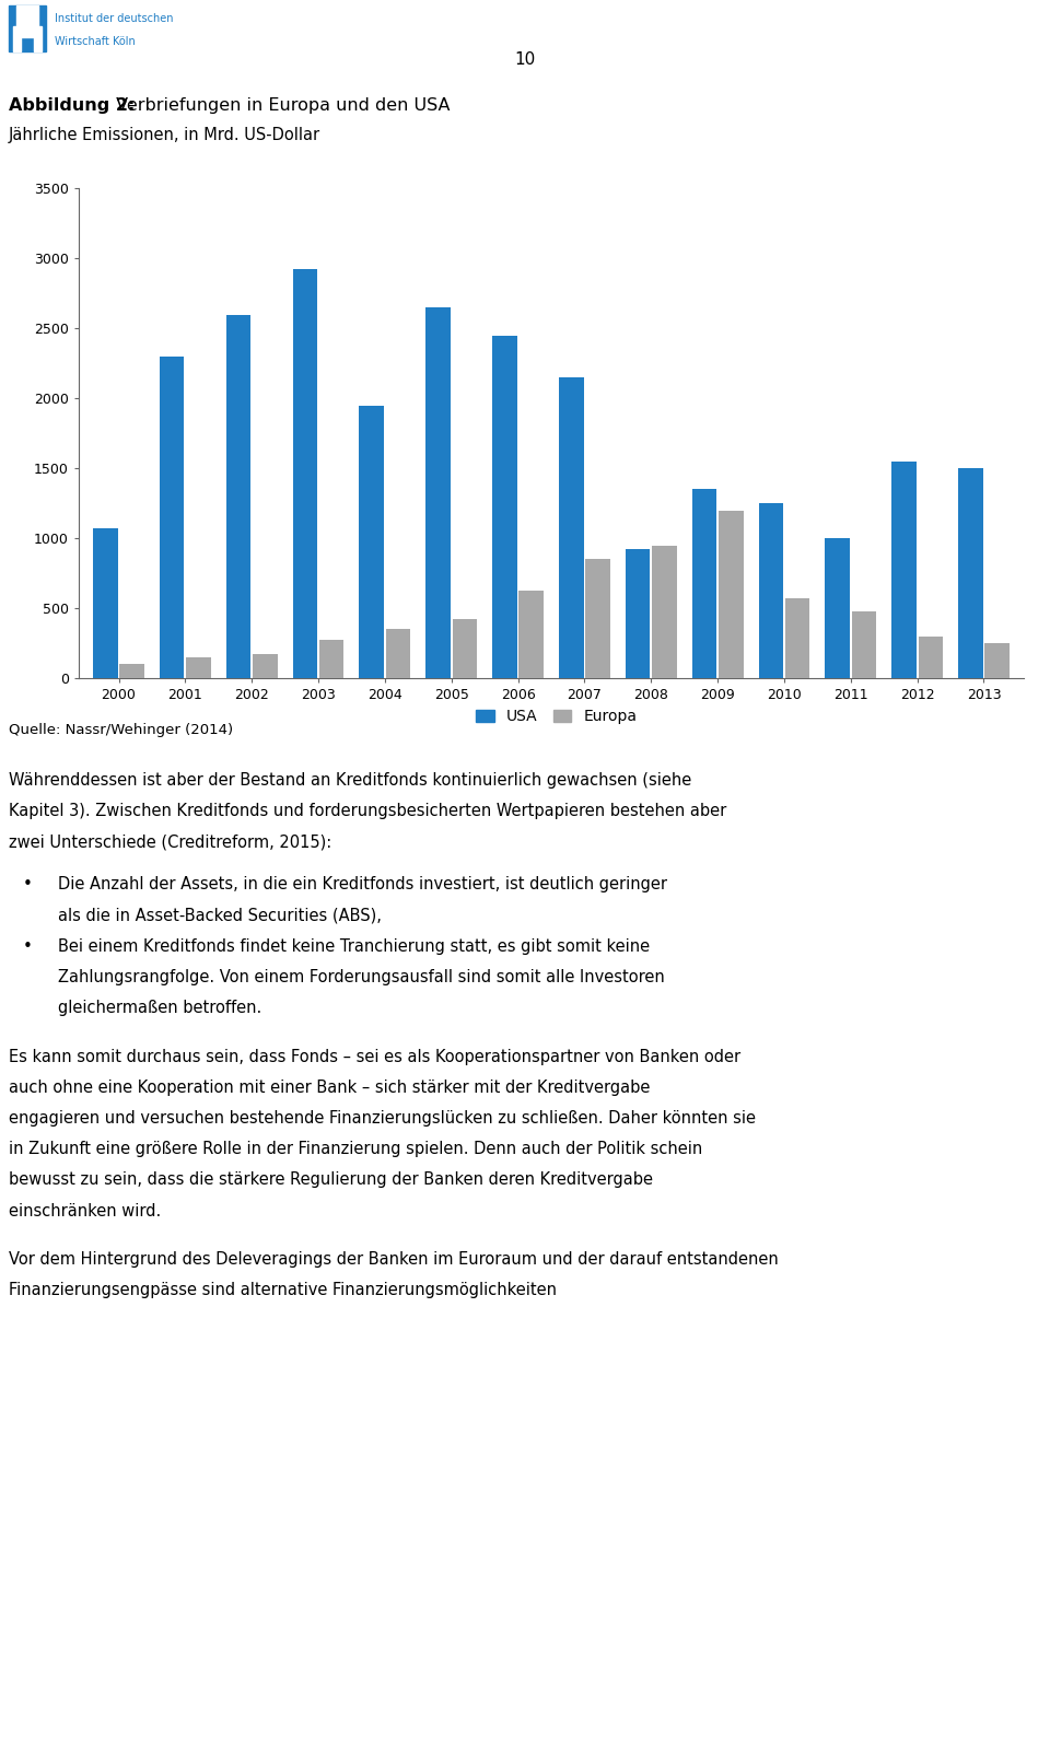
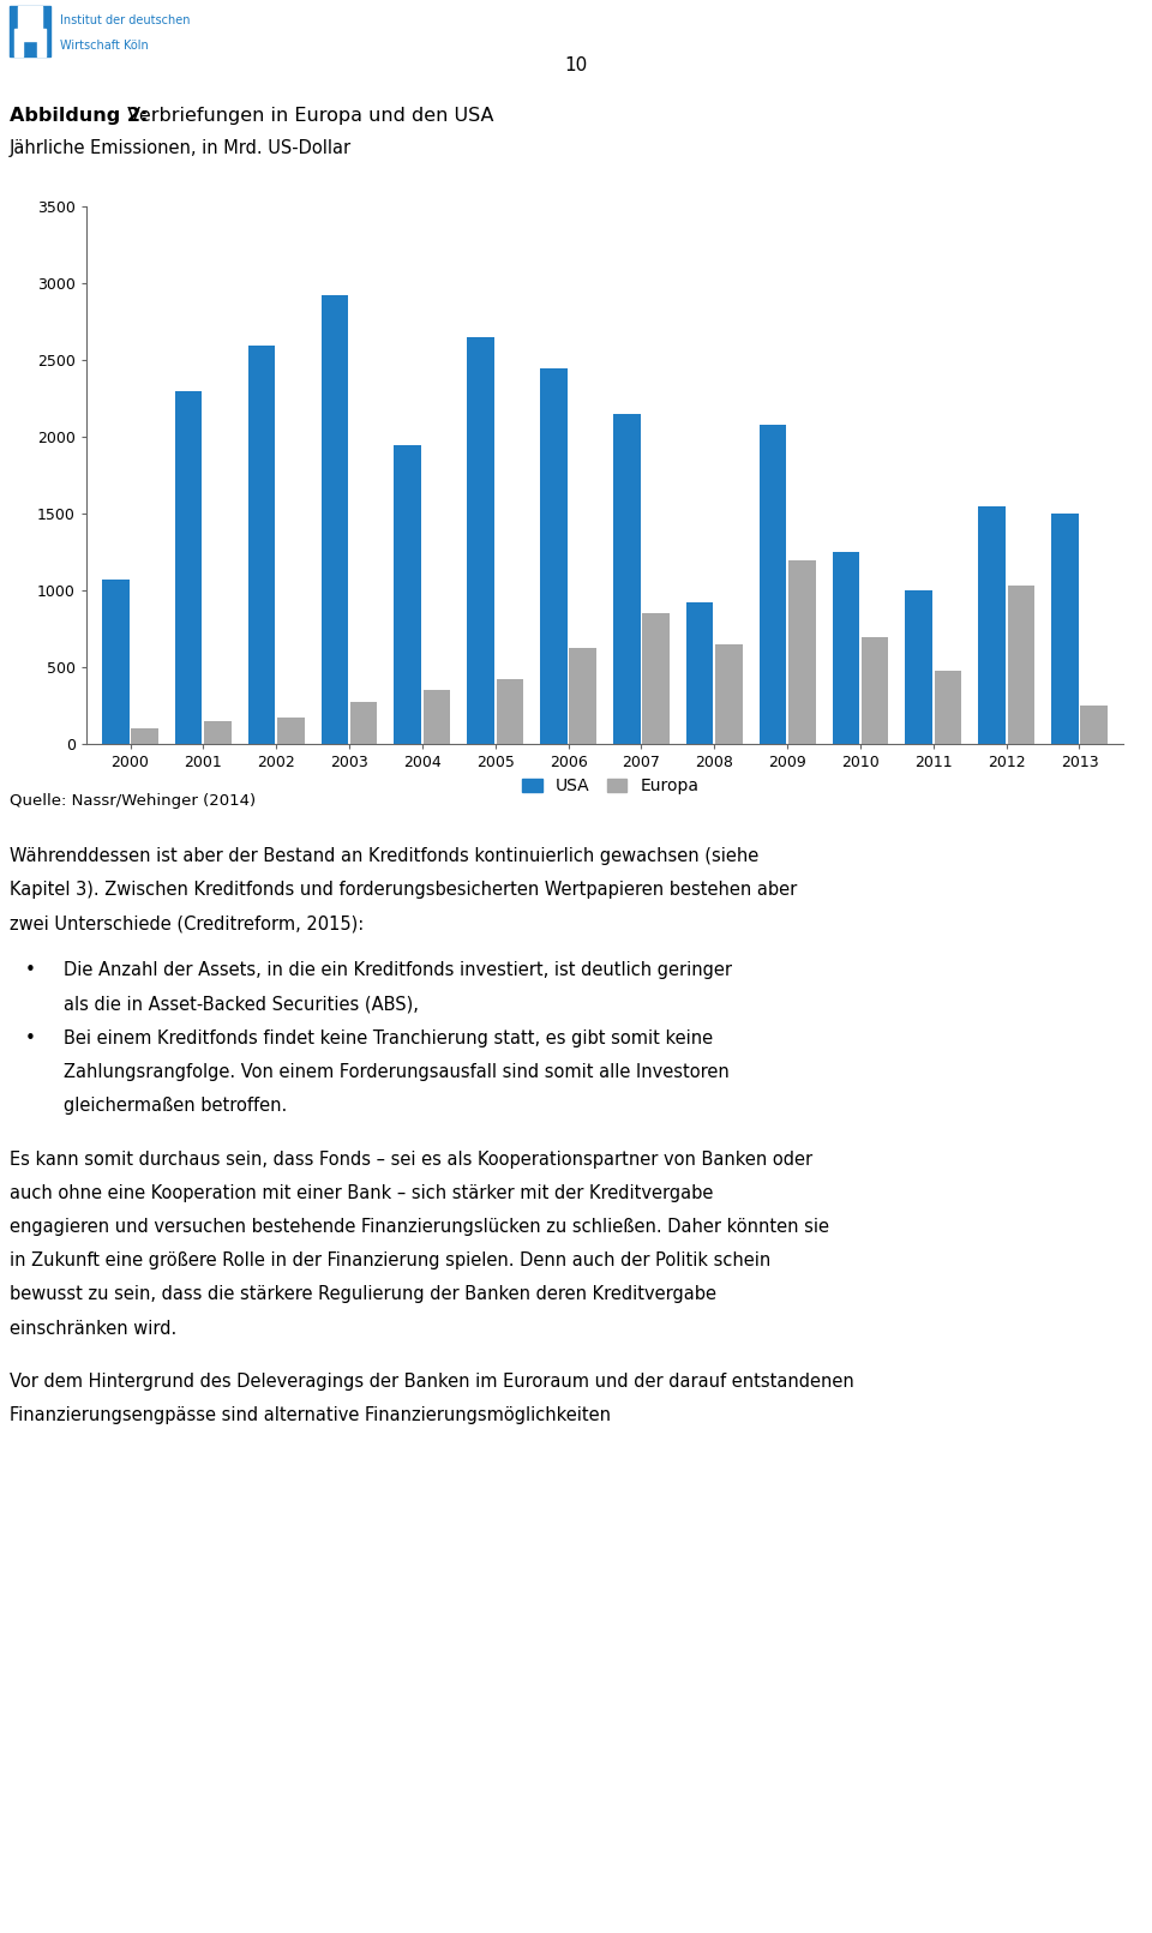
Europa/2008: 950 -> 650
USA/2009: 1350 -> 2080
Europa/2010: 580 -> 700
Europa/2012: 300 -> 1030
